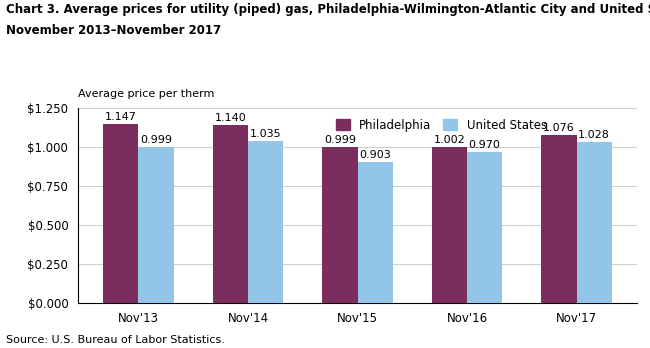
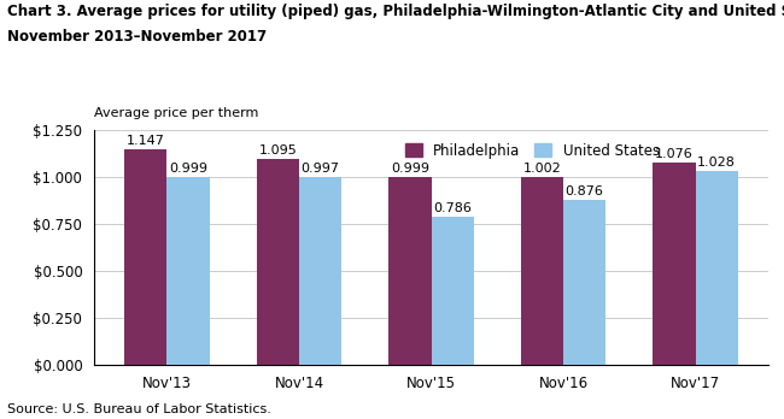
Philadelphia/Nov'14: 1.140 -> 1.095
United States/Nov'14: 1.035 -> 0.997
United States/Nov'15: 0.903 -> 0.786
United States/Nov'16: 0.970 -> 0.876
